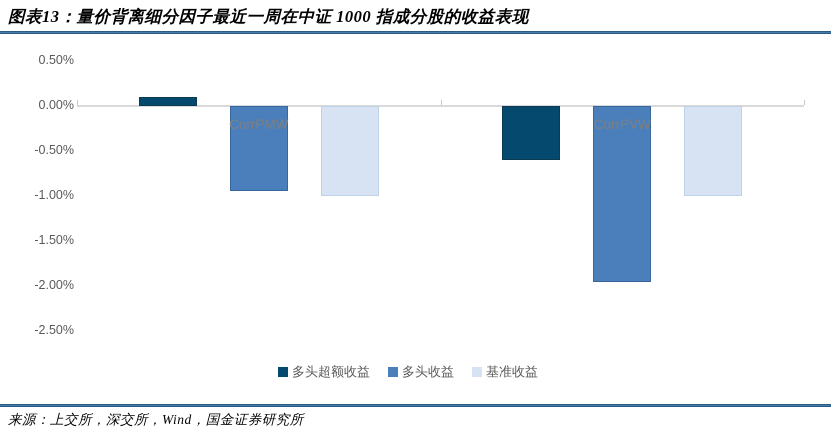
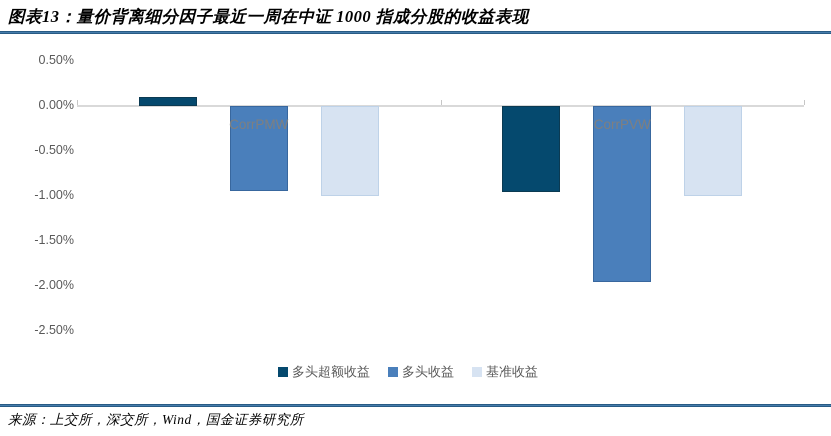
多头超额收益/CorrPVW: -0.6% -> -1.0%
